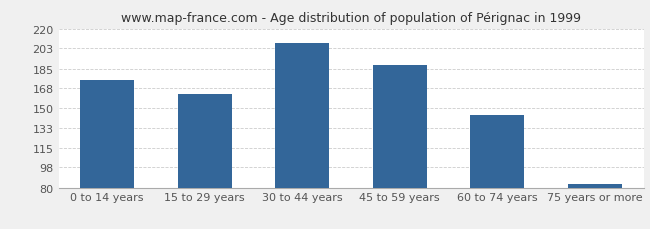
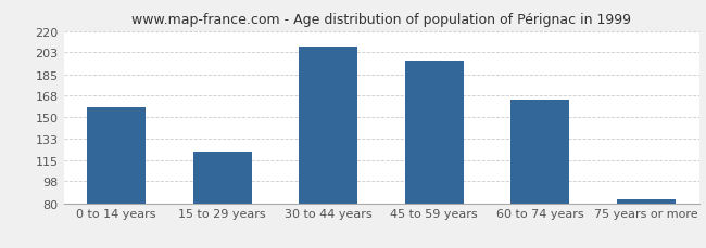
0 to 14 years: 175 -> 158
15 to 29 years: 163 -> 122
45 to 59 years: 188 -> 196
60 to 74 years: 144 -> 164
